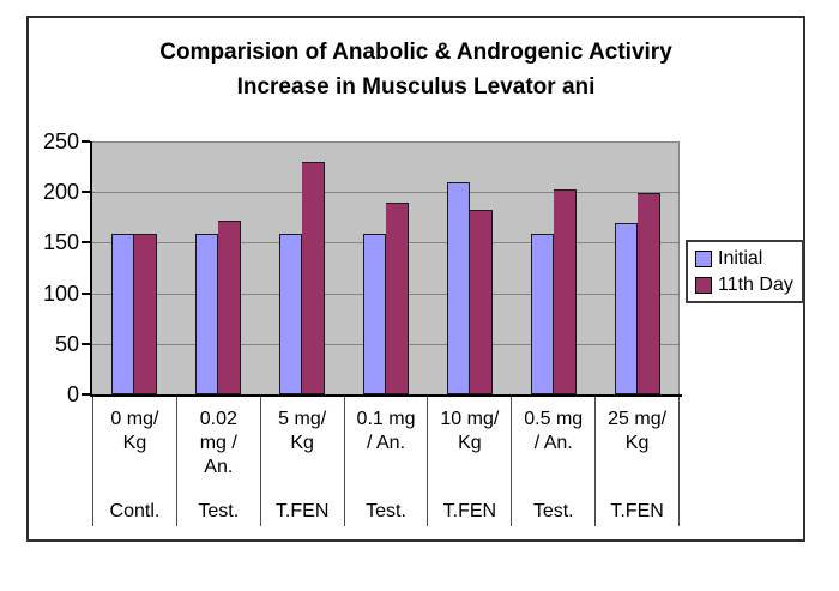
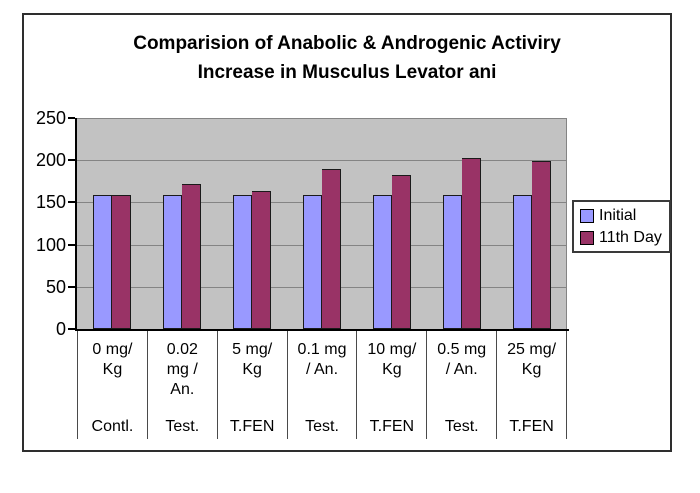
11th Day/5 mg/ Kg: 230 -> 160
Initial/10 mg/ Kg: 210 -> 160
Initial/25 mg/ Kg: 170 -> 160
